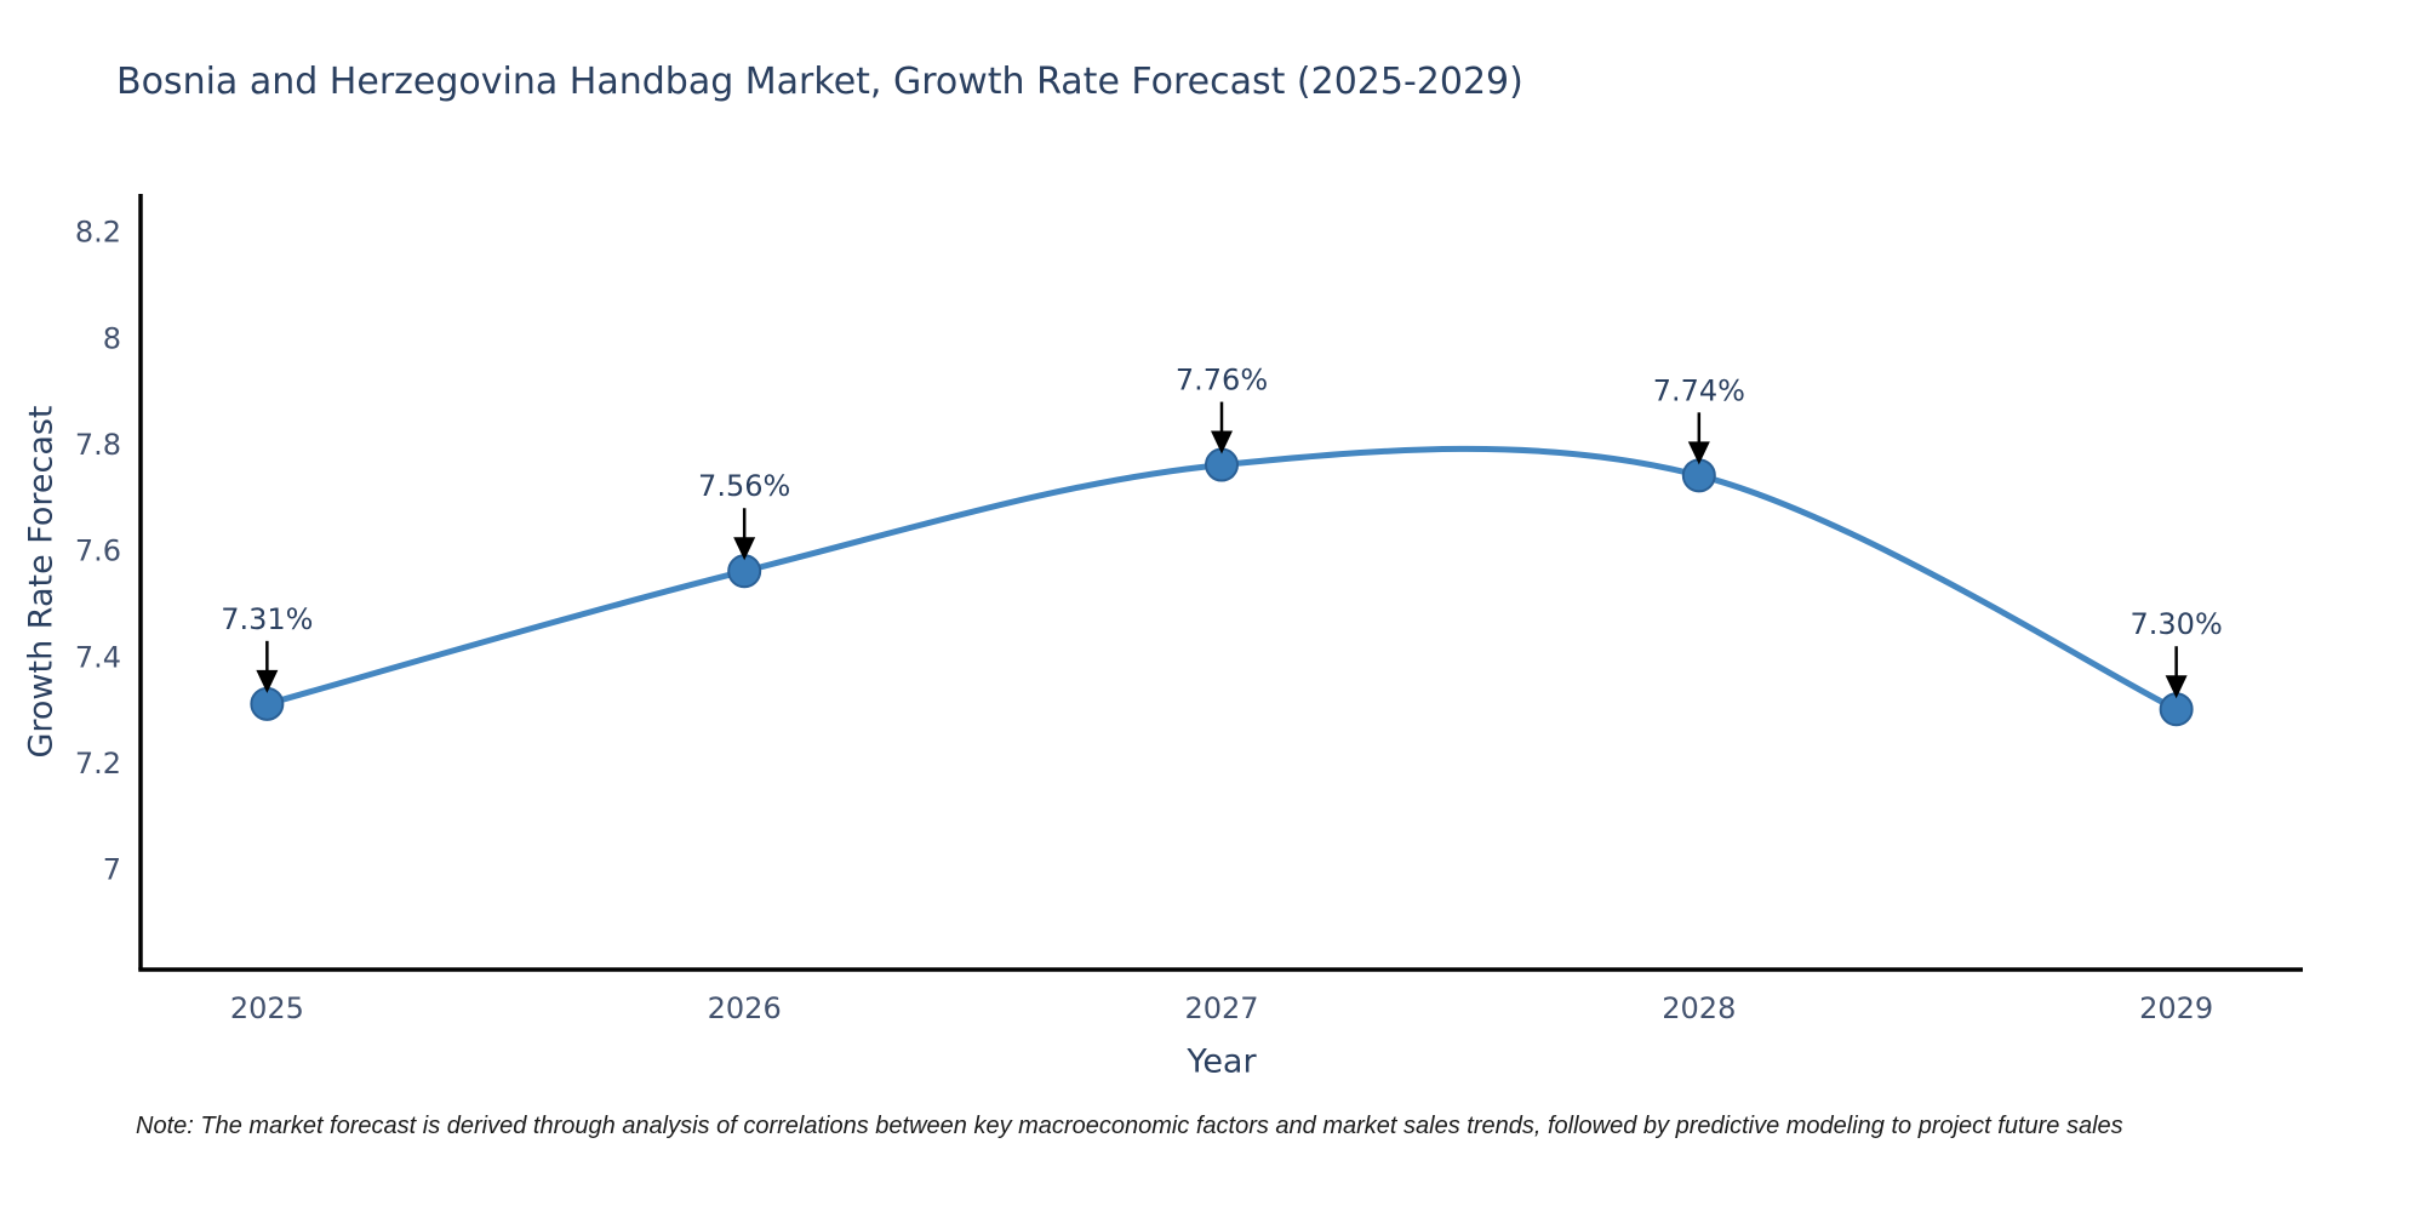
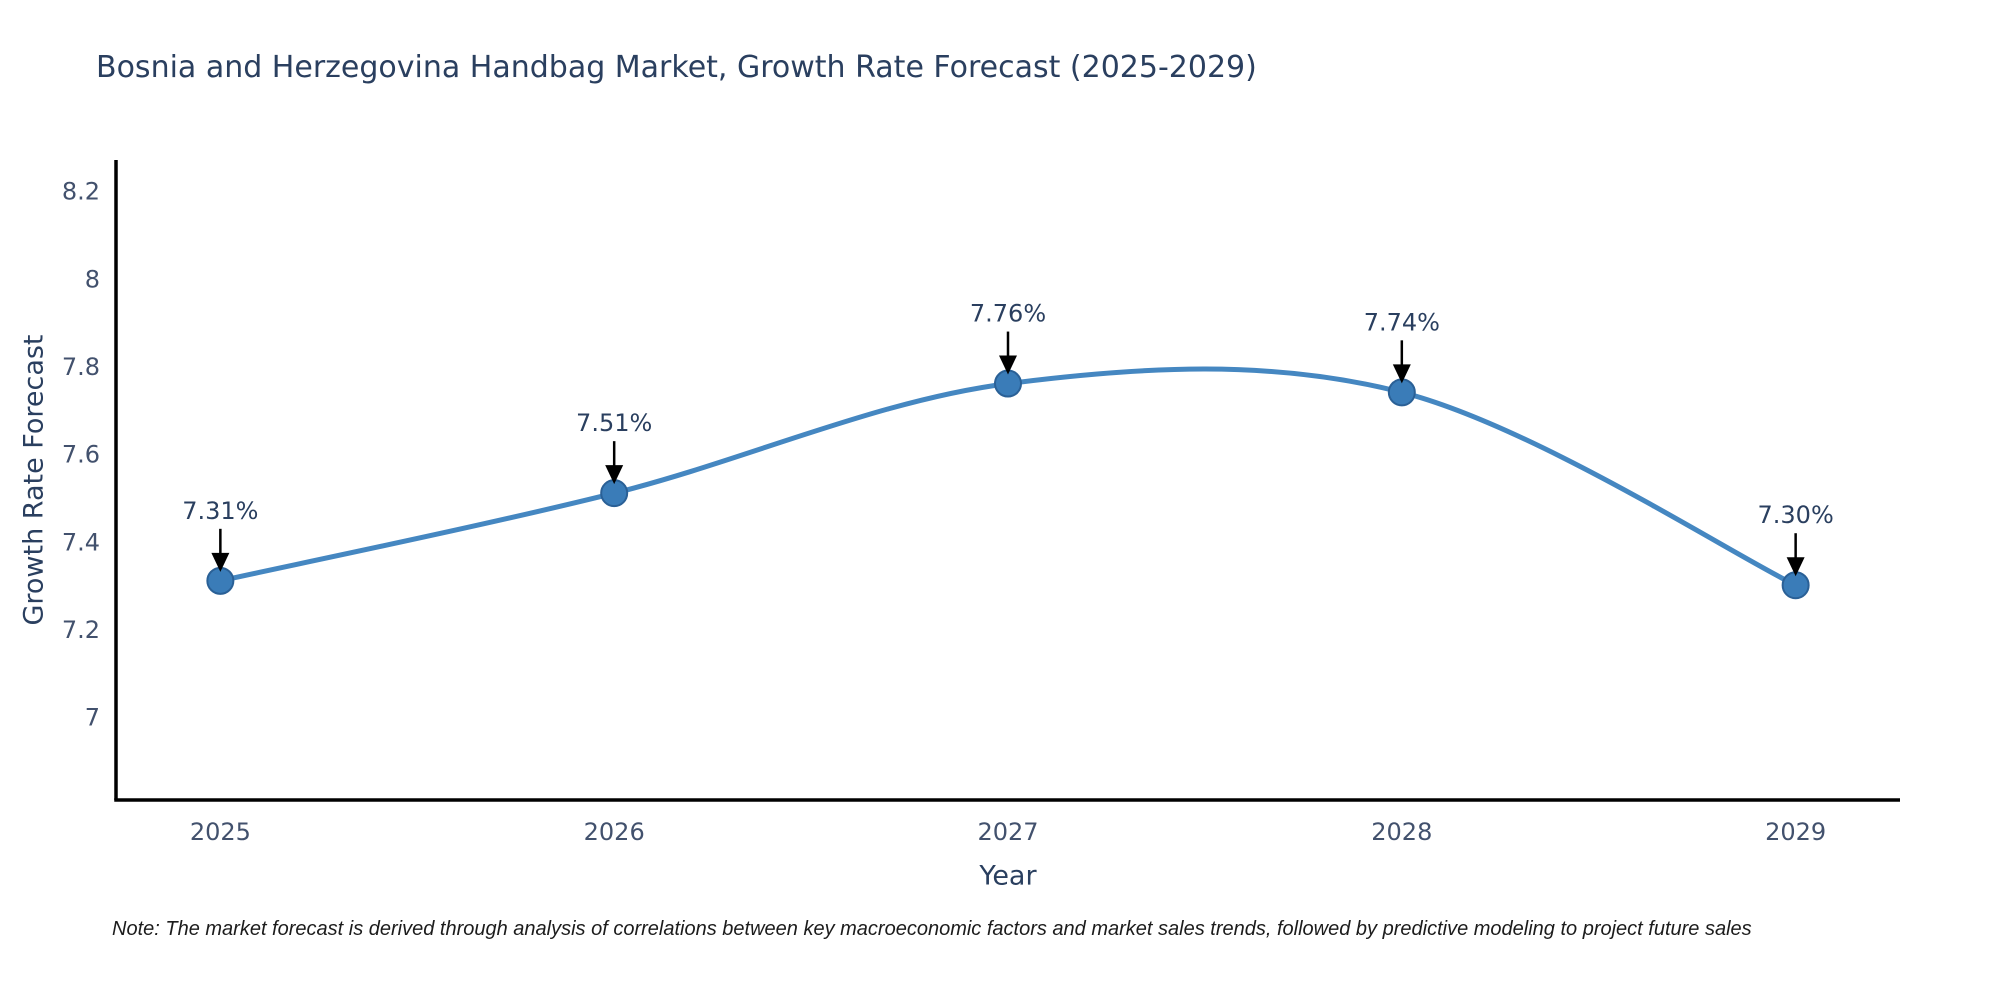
2026: 7.56% -> 7.51%
